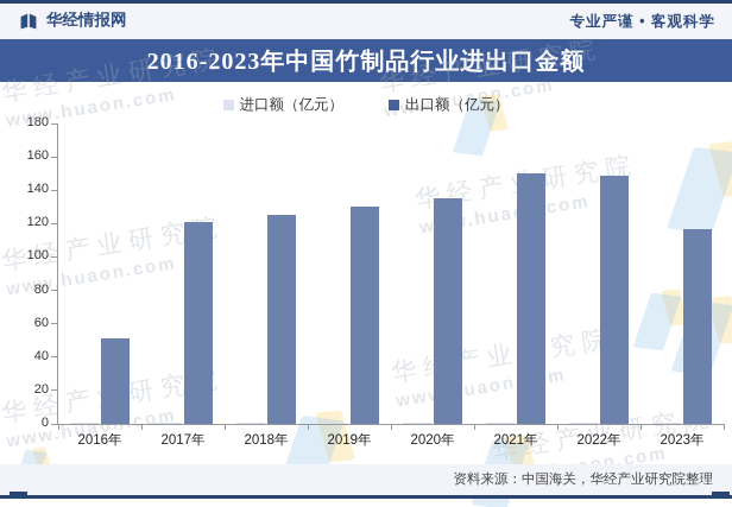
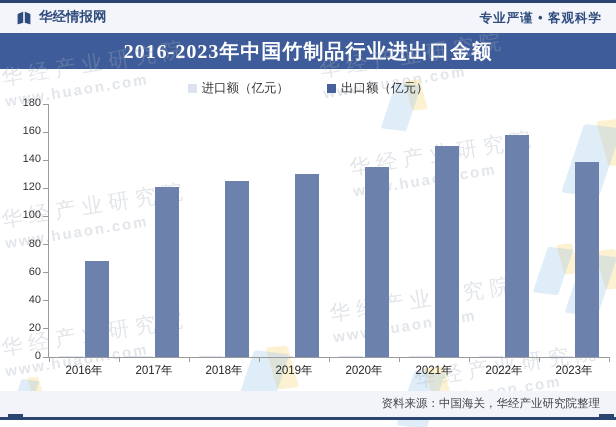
出口额（亿元）/2016年: 51 -> 68
出口额（亿元）/2022年: 149 -> 158
出口额（亿元）/2023年: 117 -> 139
